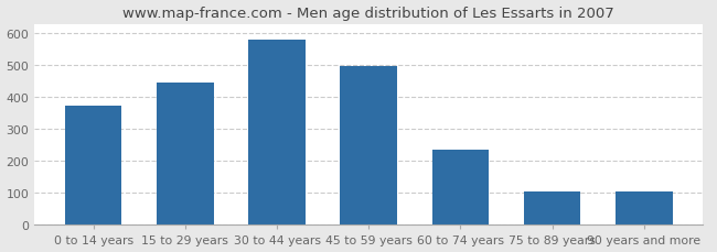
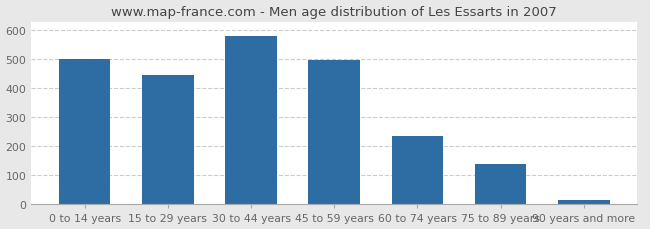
0 to 14 years: 375 -> 500
75 to 89 years: 105 -> 139
90 years and more: 105 -> 14
